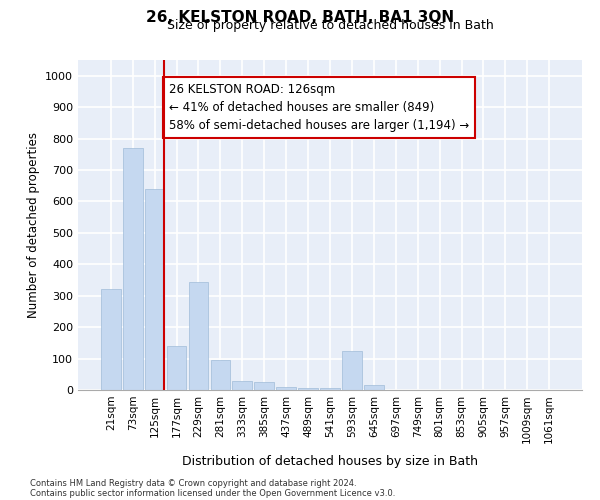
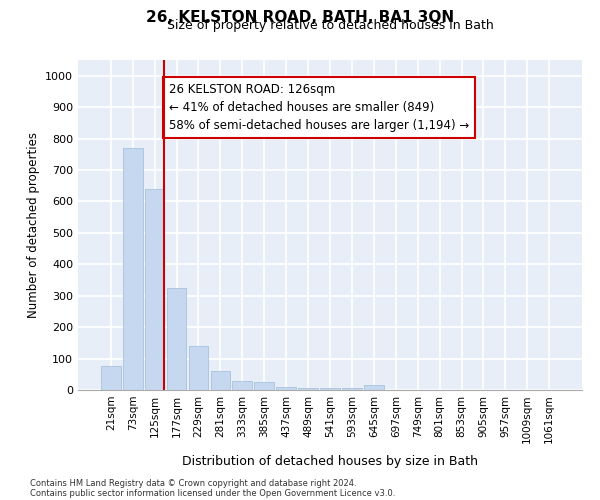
21sqm: 320 -> 75
177sqm: 140 -> 325
229sqm: 345 -> 140
281sqm: 95 -> 60
593sqm: 125 -> 5
